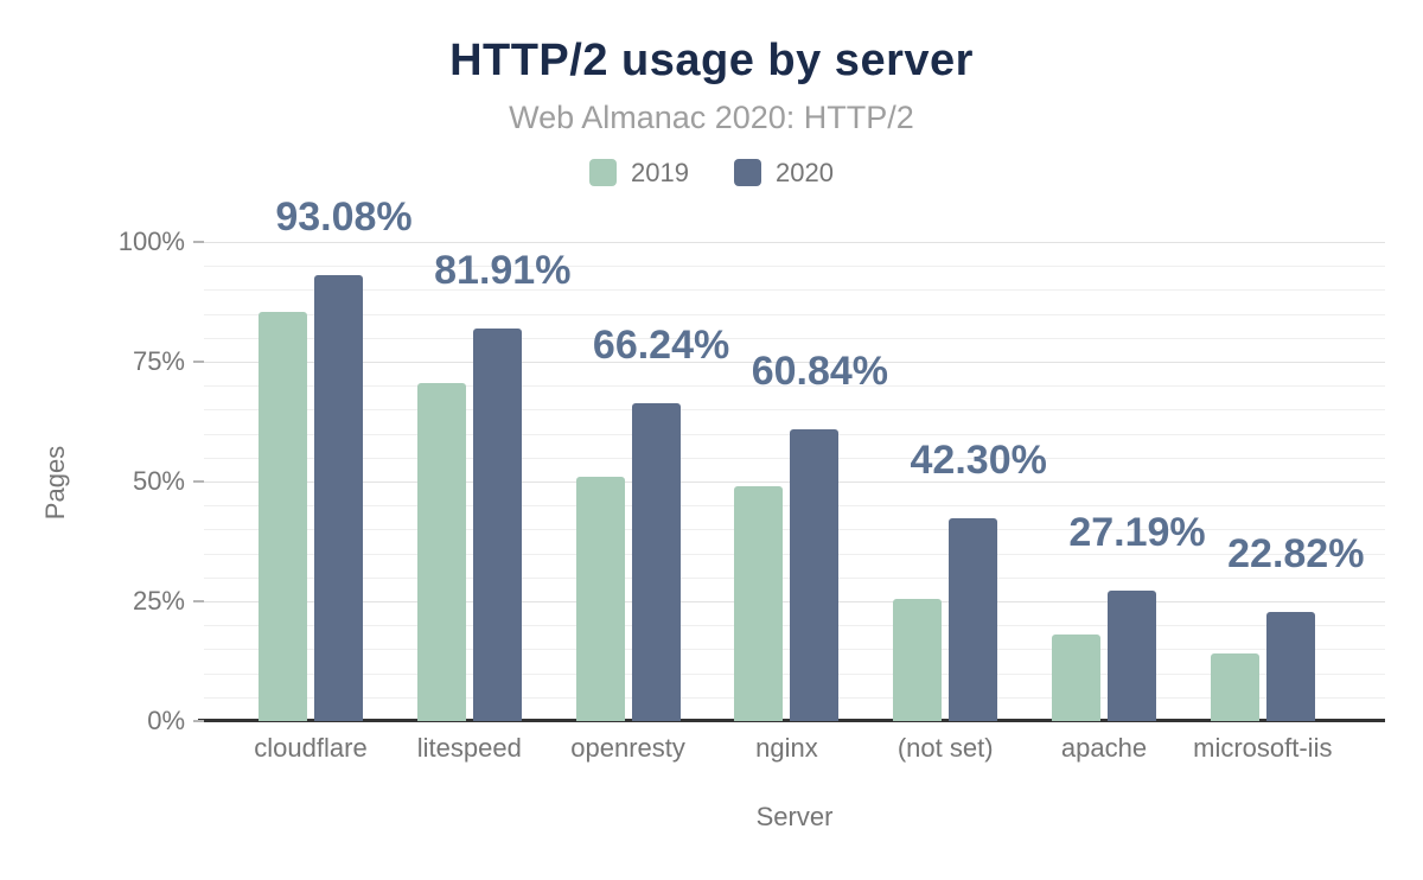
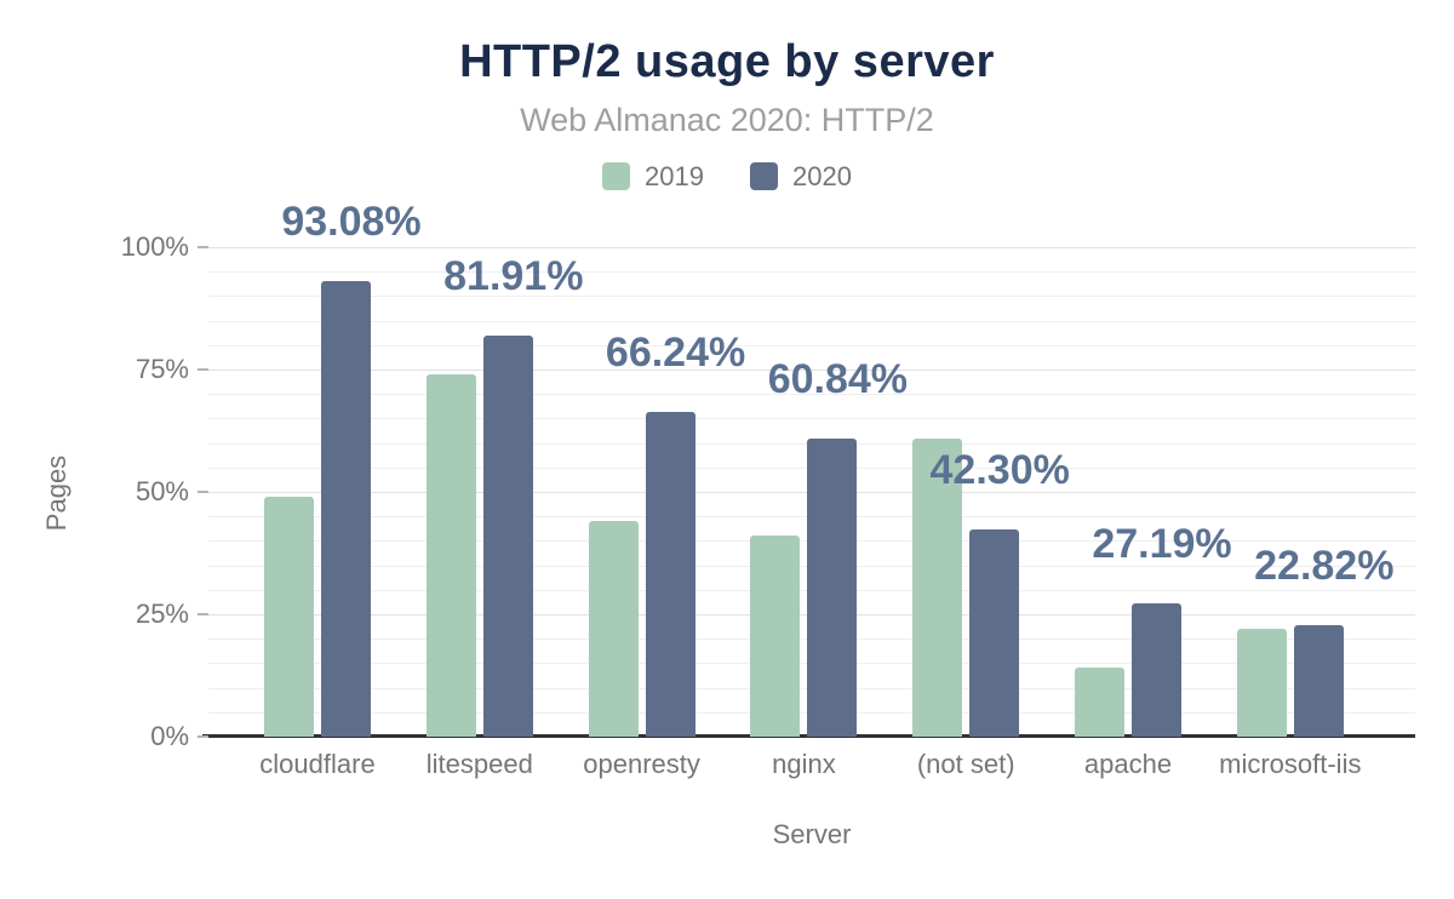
2019/cloudflare: 86% -> 49%
2019/litespeed: 70% -> 74%
2019/openresty: 51% -> 44%
2019/nginx: 49% -> 41%
2019/(not set): 26% -> 61%
2019/apache: 18% -> 14%
2019/microsoft-iis: 14% -> 22%
